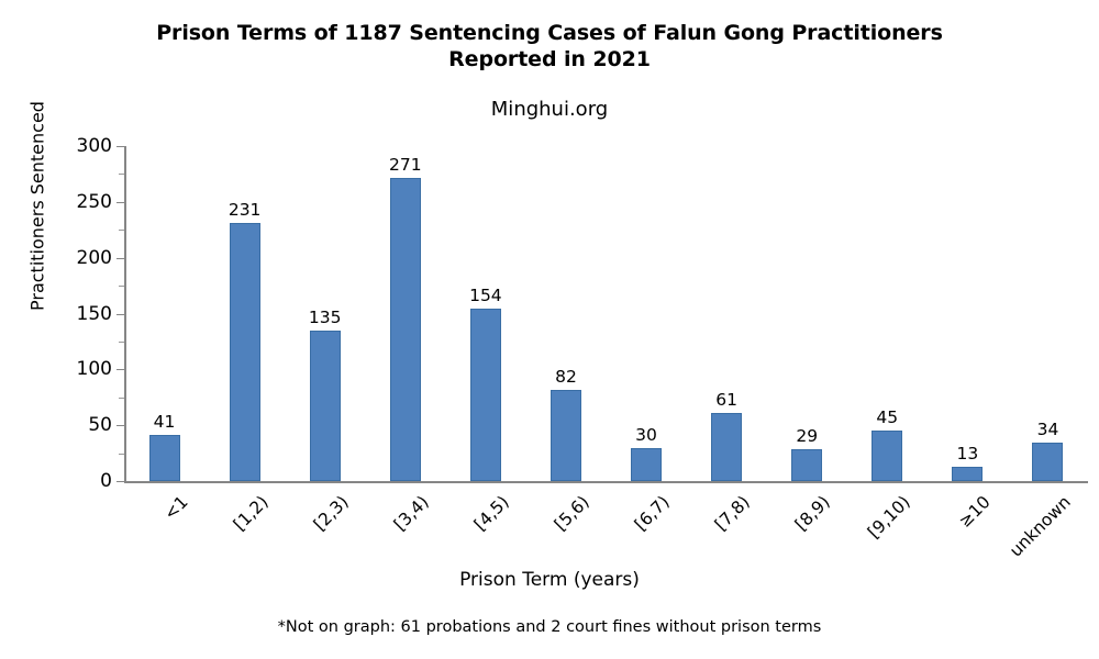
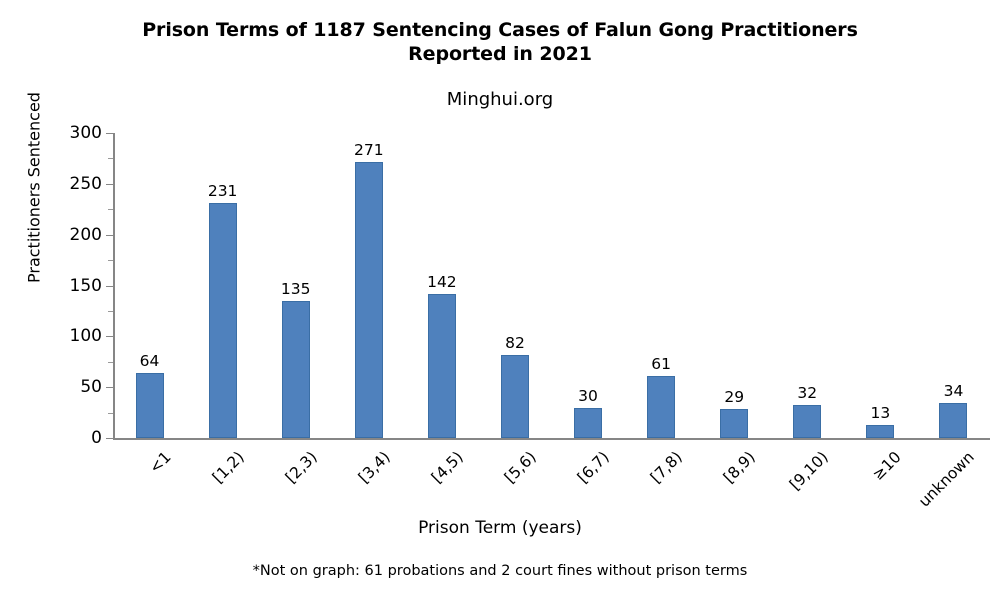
<1: 41 -> 64
[4,5): 154 -> 142
[9,10): 45 -> 32
